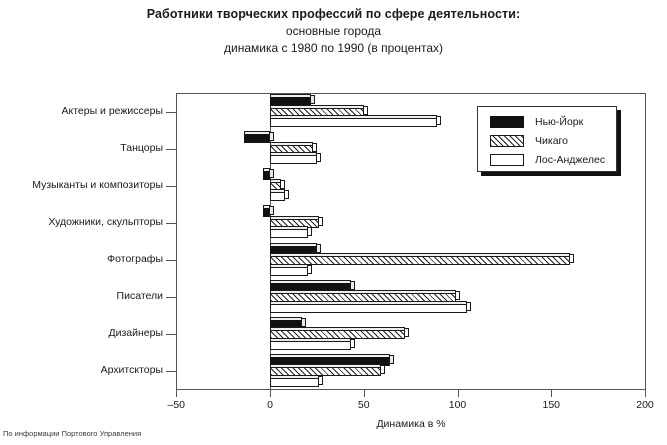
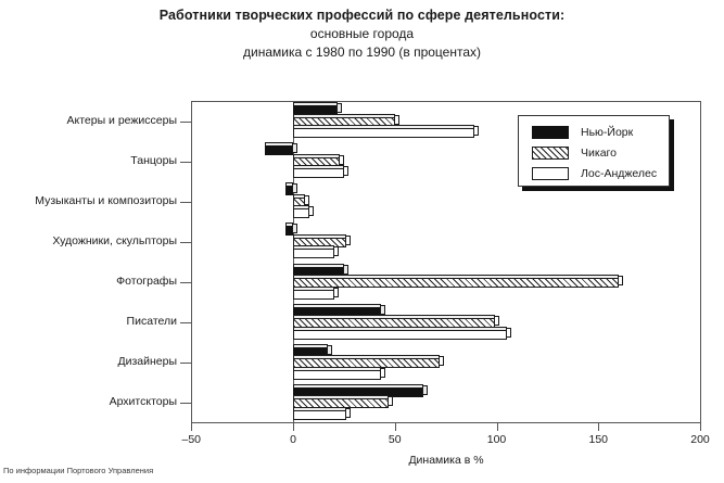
Чикаго/Архитскторы: 59 -> 47
